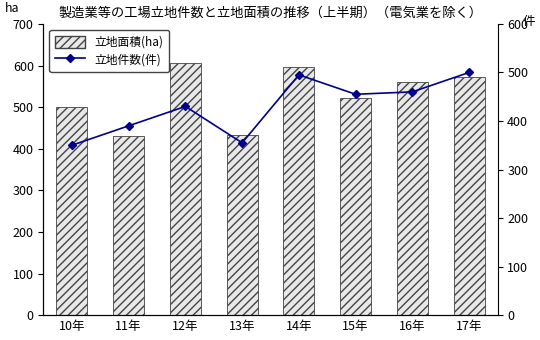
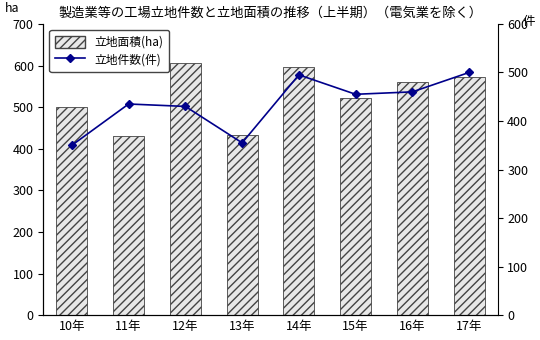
立地件数(件)/11年: 390 -> 435
